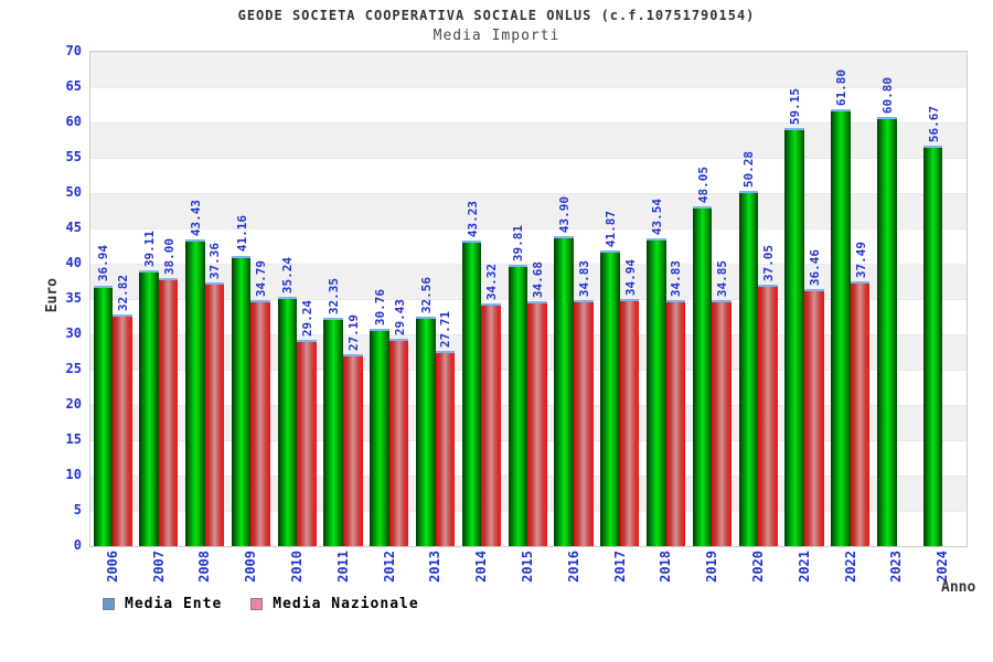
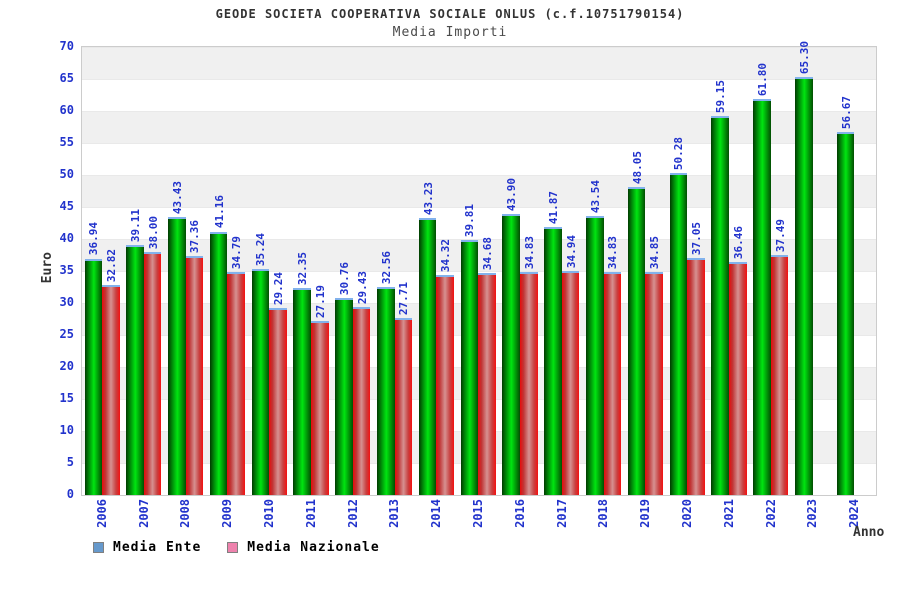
Media Ente/2023: 60.80 -> 65.30
